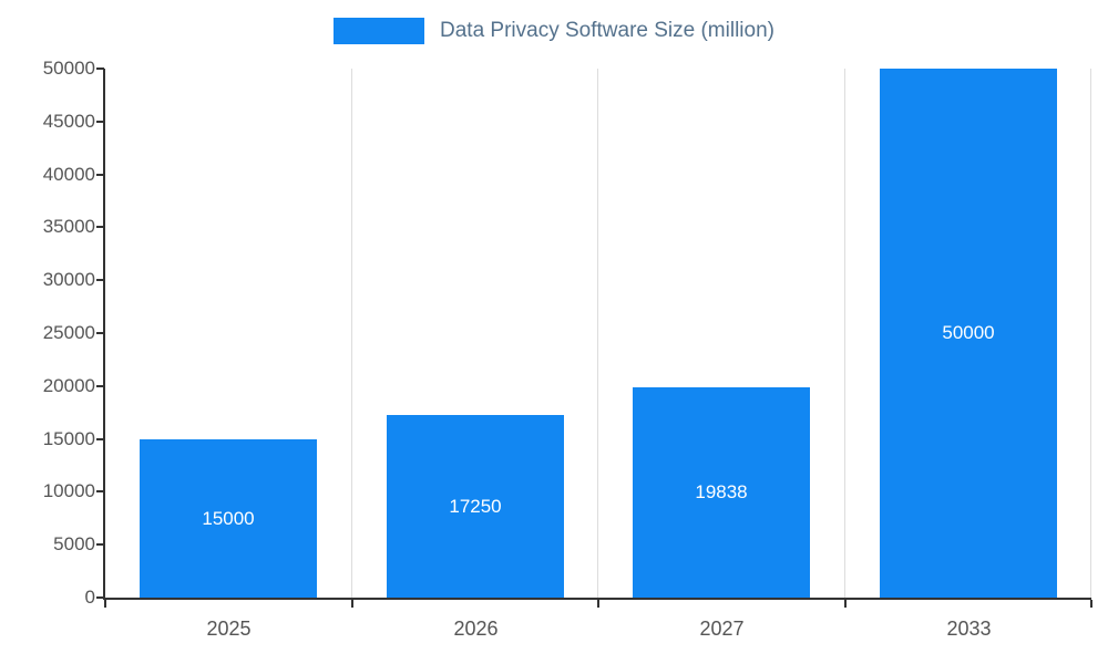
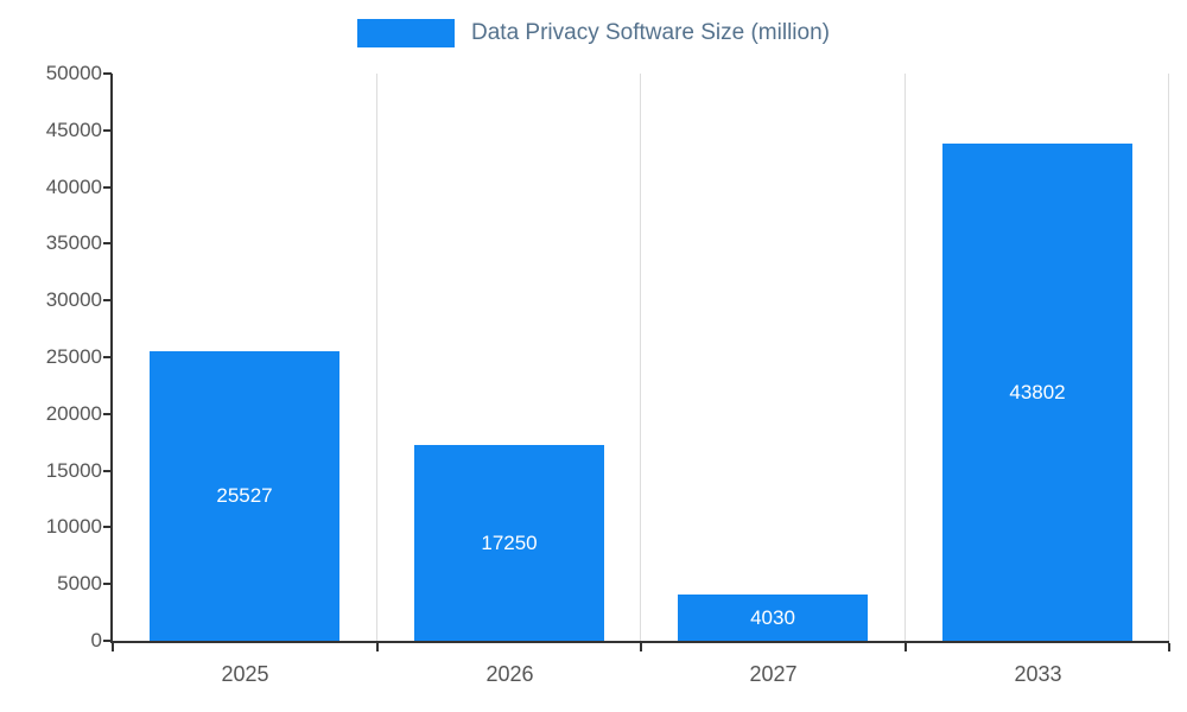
2025: 15000 -> 25527
2027: 19838 -> 4030
2033: 50000 -> 43802
